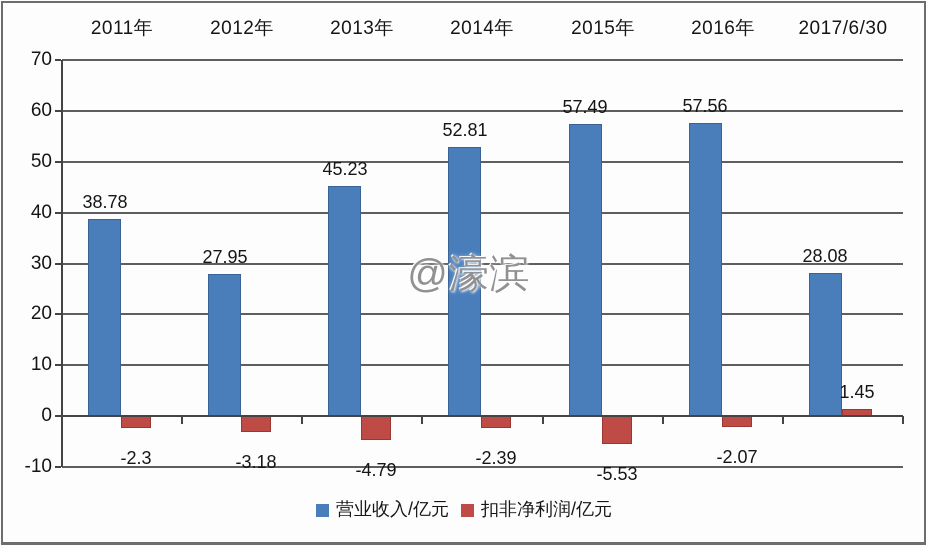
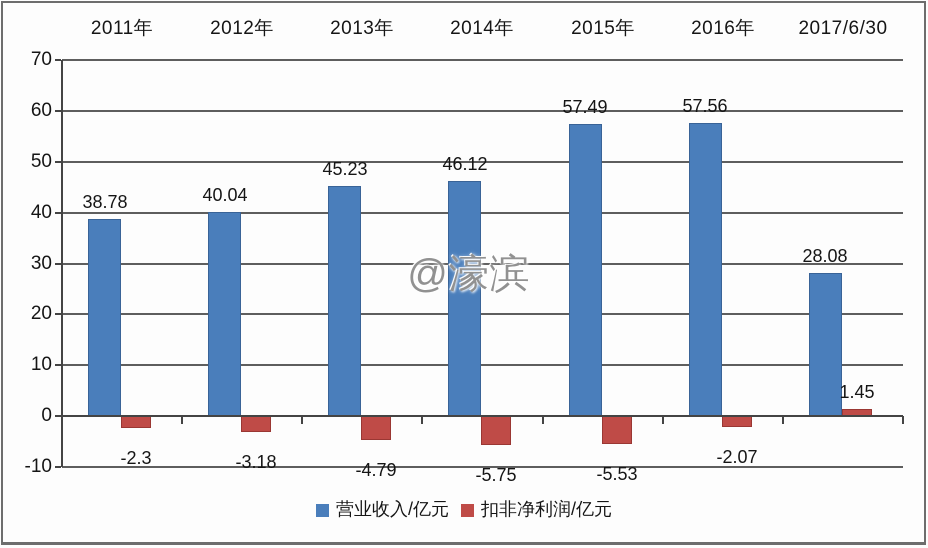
营业收入/亿元/2012年: 27.95 -> 40.04
营业收入/亿元/2014年: 52.81 -> 46.12
扣非净利润/亿元/2014年: -2.39 -> -5.75
